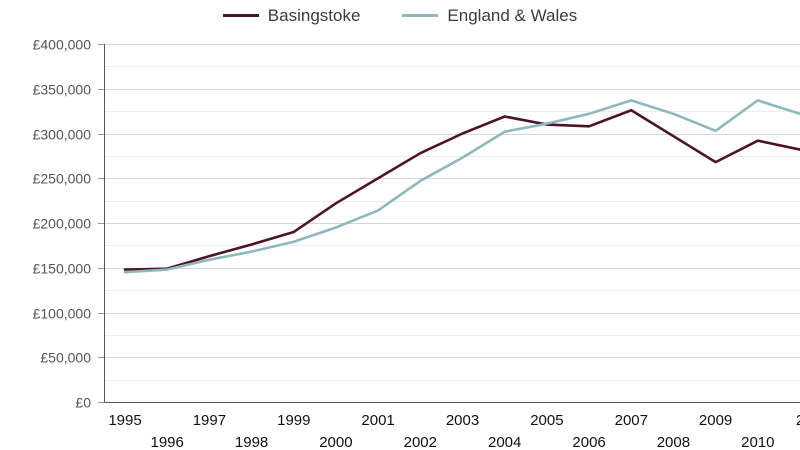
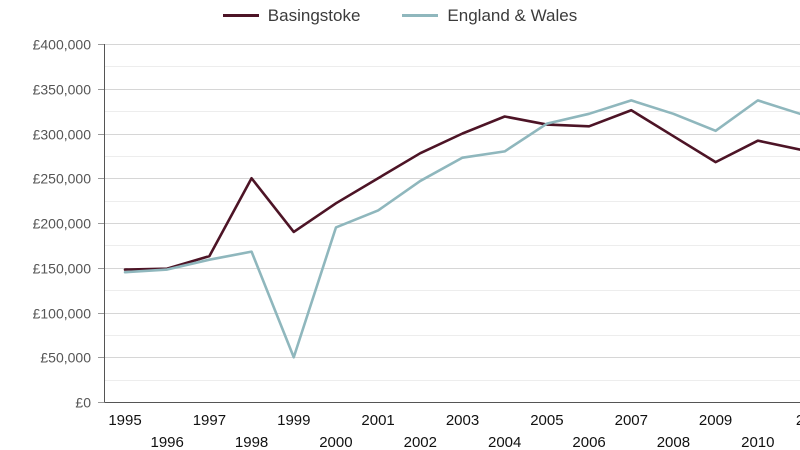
Basingstoke/1998: £180000 -> £250000
England & Wales/1999: £180000 -> £50000
England & Wales/2004: £300000 -> £280000
